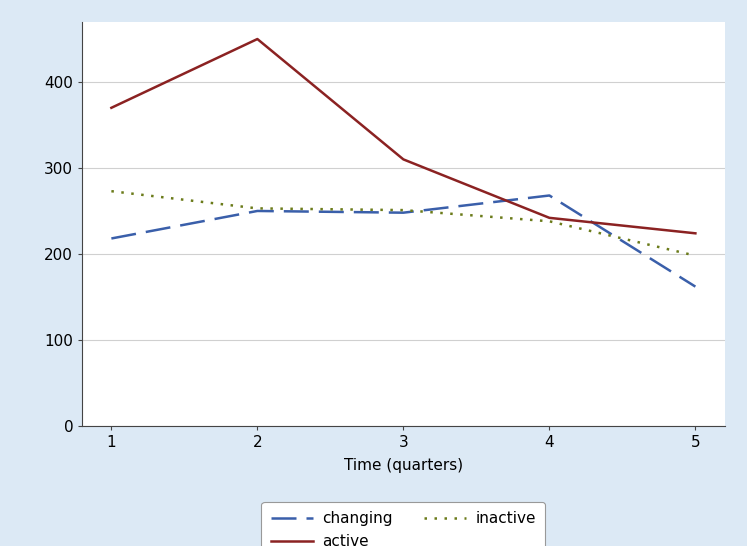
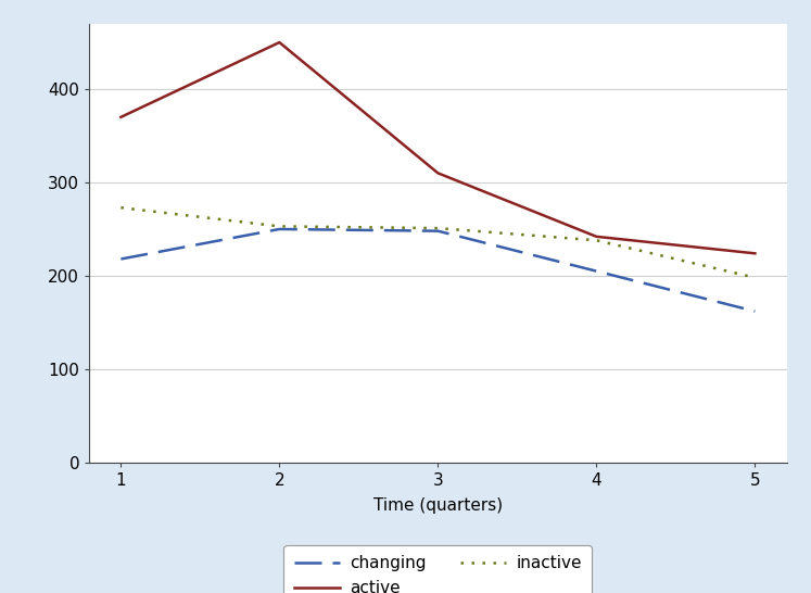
changing/4: 268 -> 205
